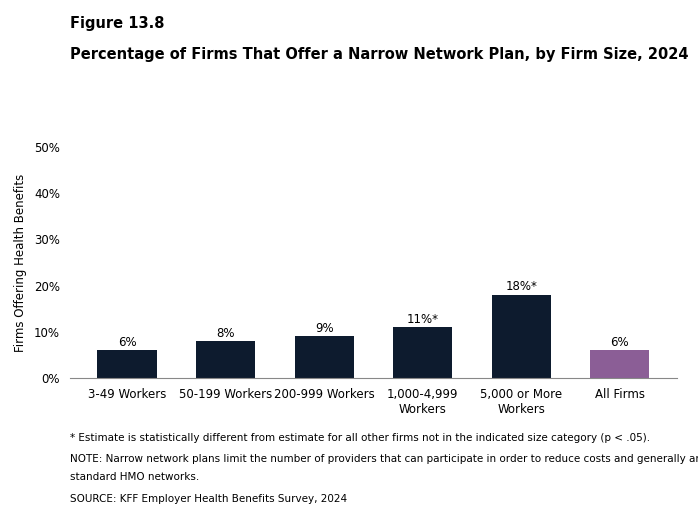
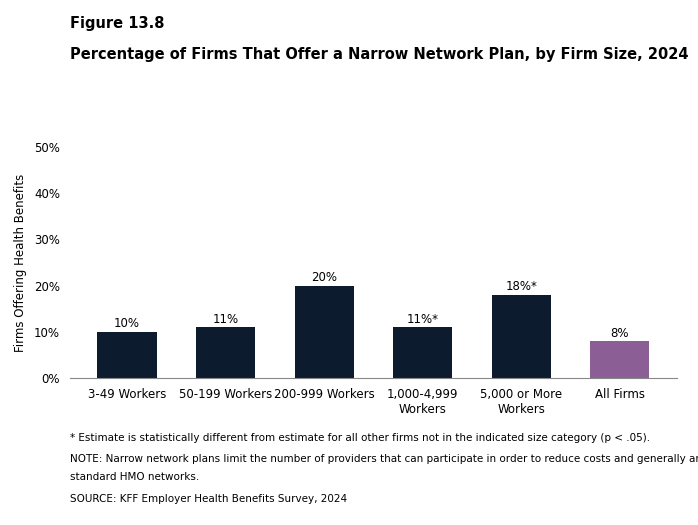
3-49 Workers: 6% -> 10%
50-199 Workers: 8% -> 11%
200-999 Workers: 9% -> 20%
All Firms: 6% -> 8%
